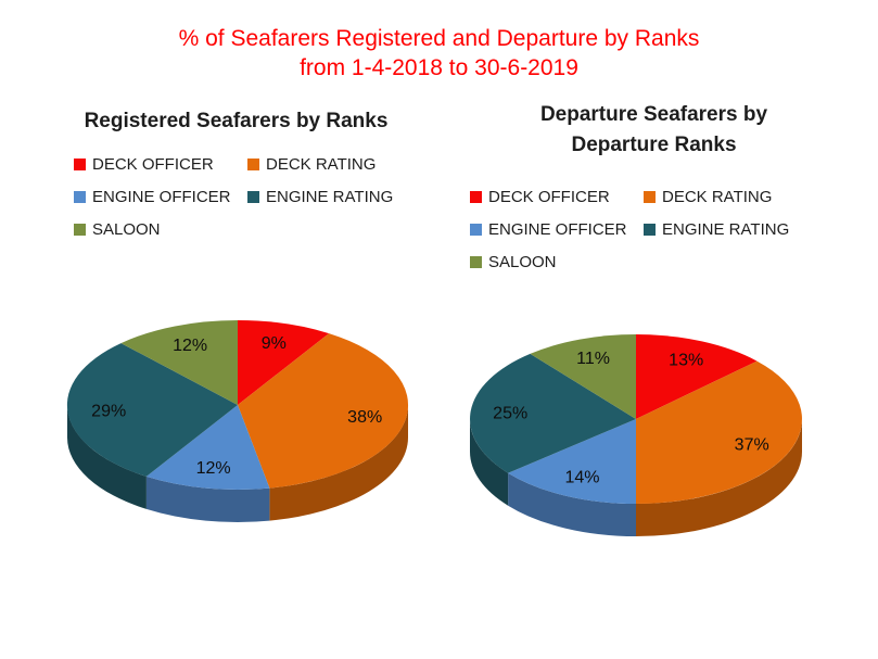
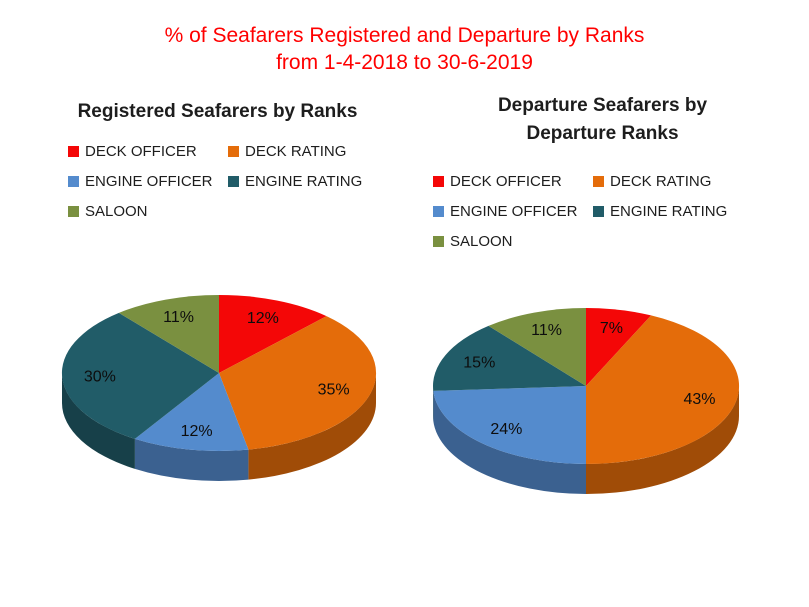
Registered Seafarers by Ranks/DECK OFFICER: 9% -> 12%
Registered Seafarers by Ranks/DECK RATING: 38% -> 35%
Registered Seafarers by Ranks/ENGINE RATING: 29% -> 30%
Registered Seafarers by Ranks/SALOON: 12% -> 11%
Departure Seafarers by Departure Ranks/DECK OFFICER: 13% -> 7%
Departure Seafarers by Departure Ranks/DECK RATING: 37% -> 43%
Departure Seafarers by Departure Ranks/ENGINE OFFICER: 14% -> 24%
Departure Seafarers by Departure Ranks/ENGINE RATING: 25% -> 15%
